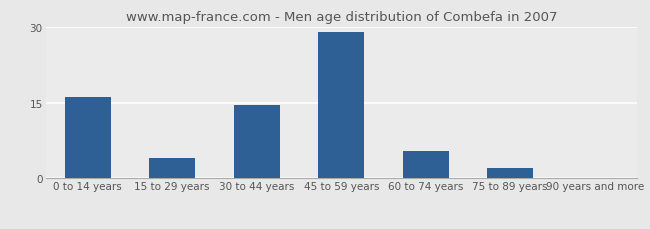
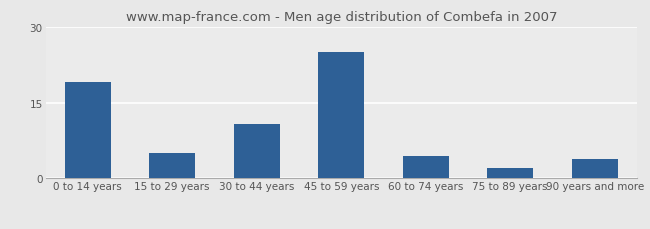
0 to 14 years: 16.0 -> 19.0
15 to 29 years: 4.0 -> 5.0
30 to 44 years: 14.5 -> 10.8
45 to 59 years: 29.0 -> 25.0
60 to 74 years: 5.5 -> 4.4
90 years and more: 0.1 -> 3.8
